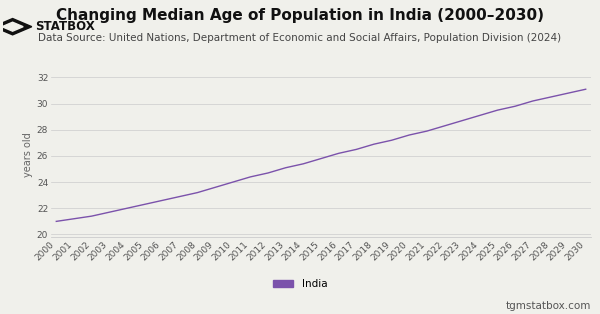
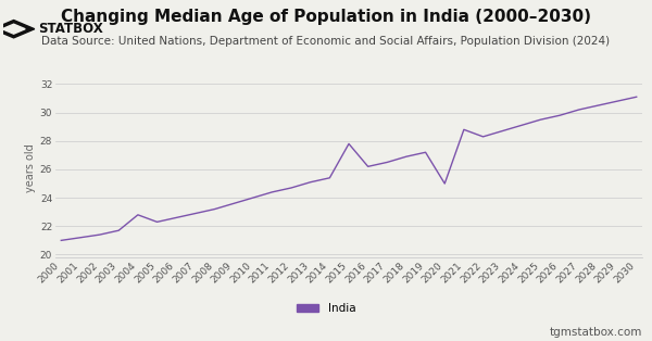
2004: 22.0 -> 22.8
2015: 25.8 -> 27.8
2020: 27.6 -> 25.0
2021: 27.9 -> 28.8
